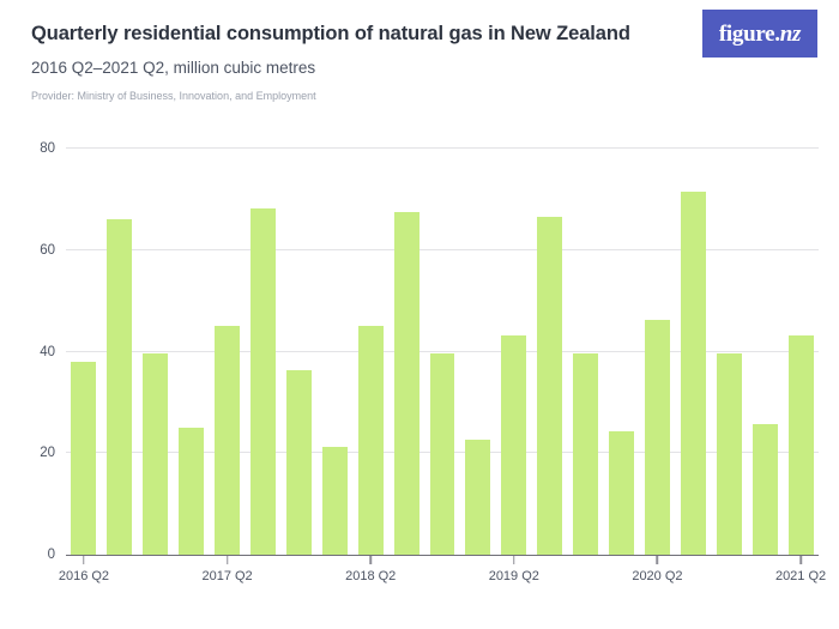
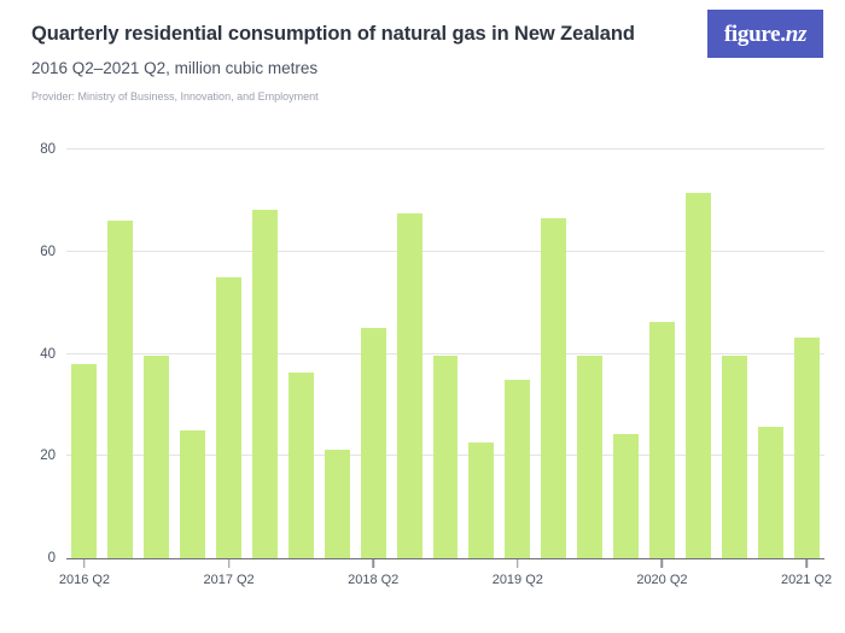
2017 Q2: 45 -> 55
2019 Q2: 43 -> 35
